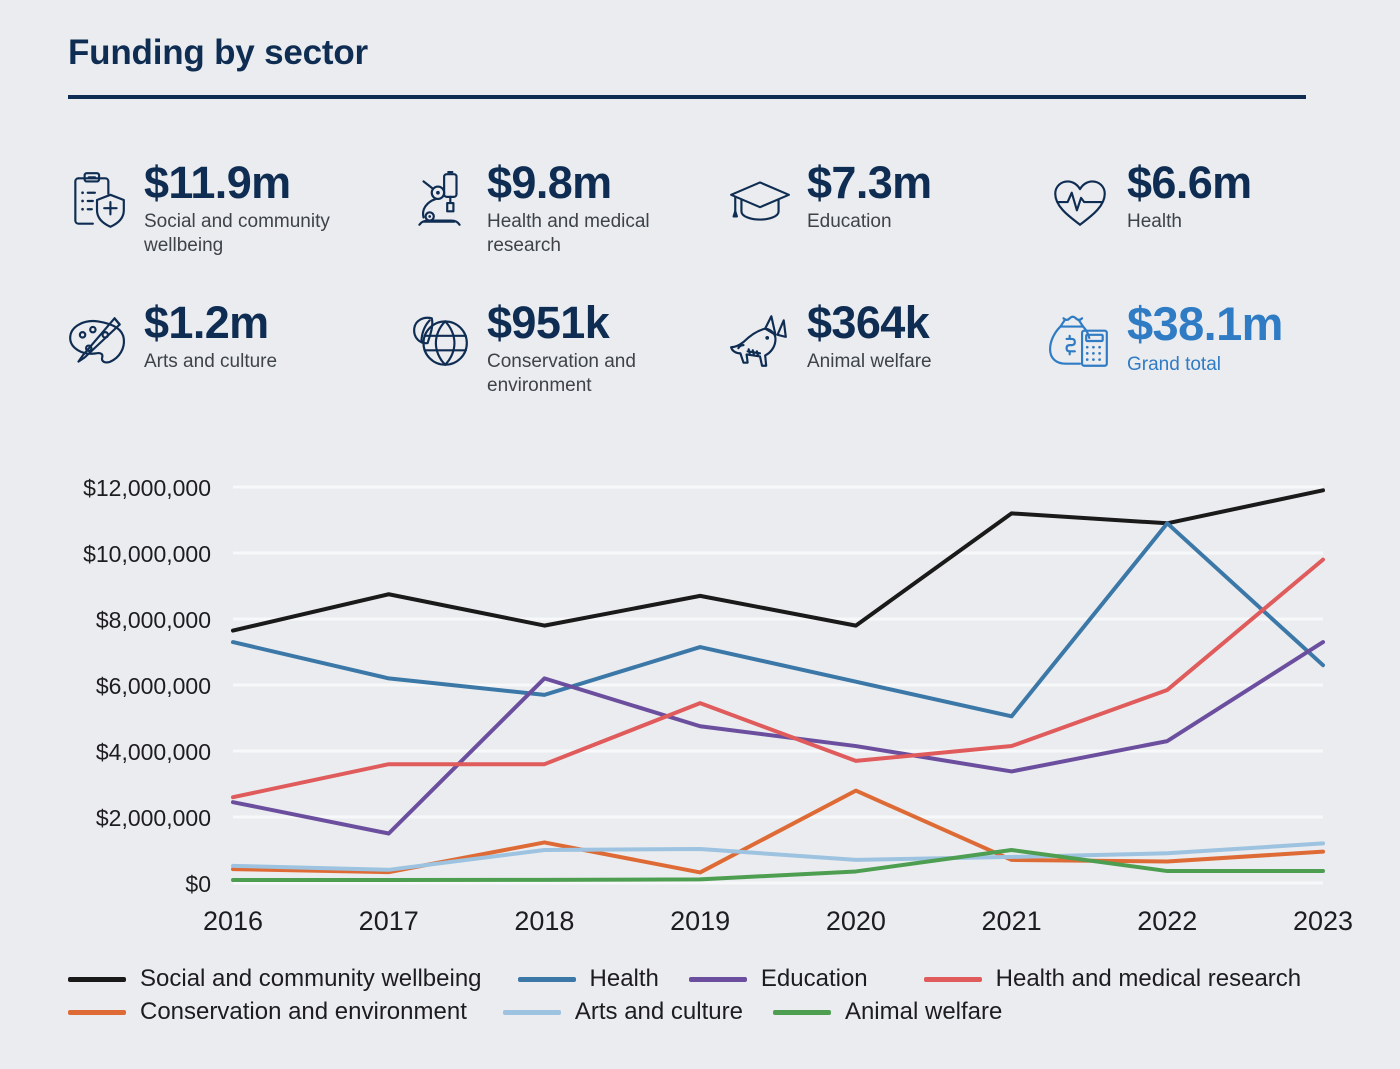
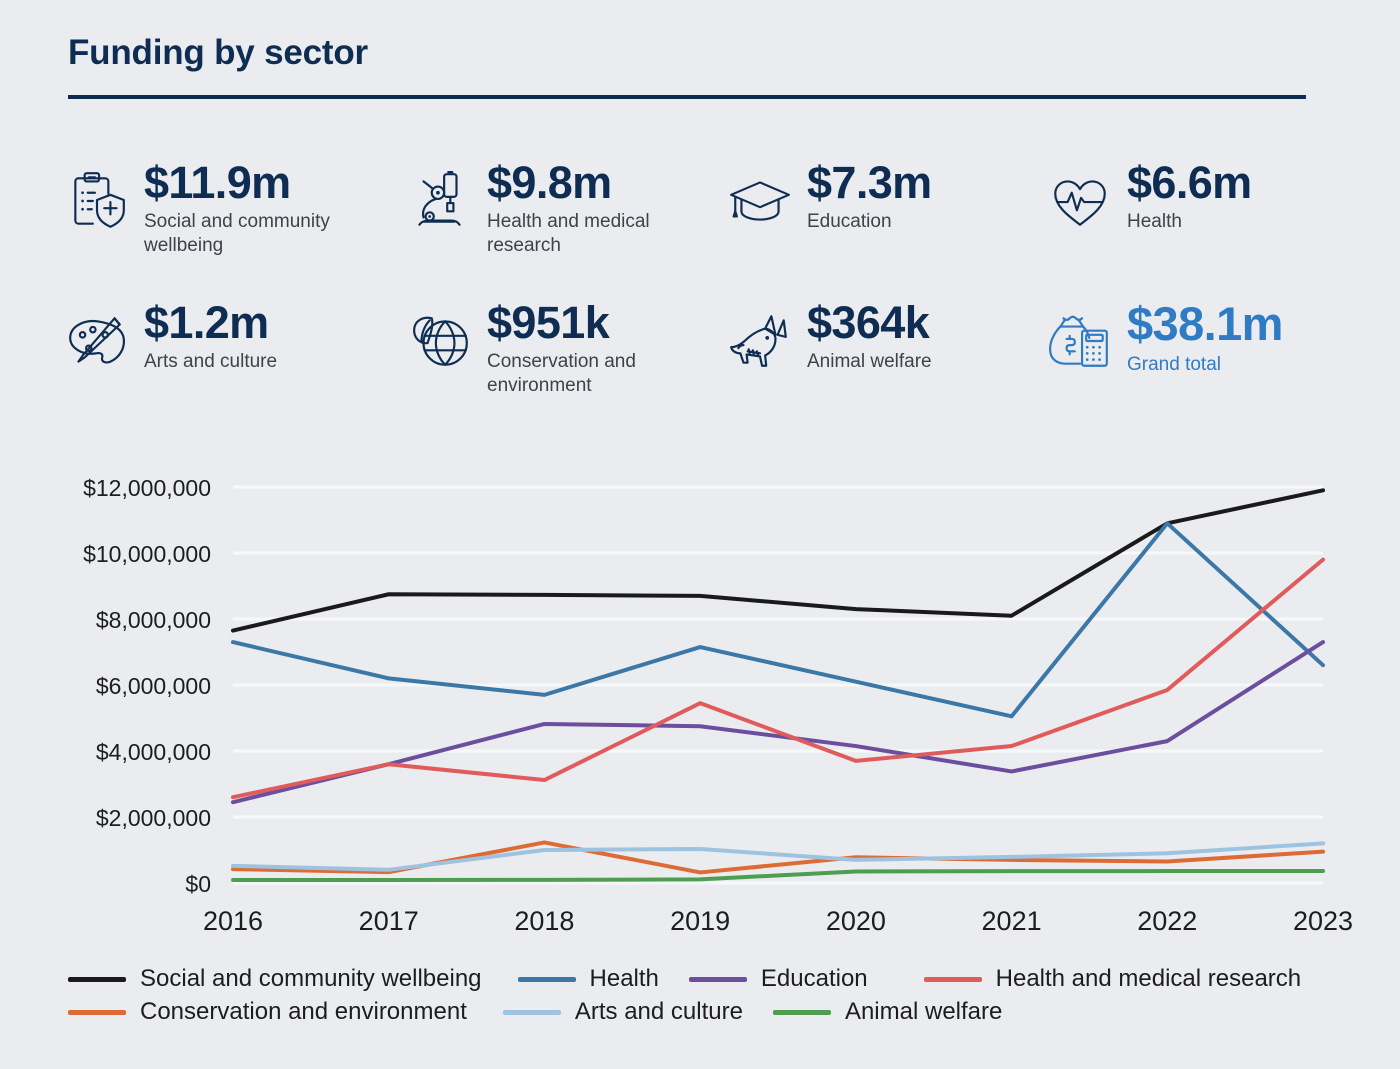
Education/2017: $1500000 -> $3600000
Social and community wellbeing/2018: $7800000 -> $8700000
Education/2018: $6200000 -> $4800000
Health and medical research/2018: $3600000 -> $3100000
Social and community wellbeing/2020: $7800000 -> $8300000
Conservation and environment/2020: $2800000 -> $800000
Social and community wellbeing/2021: $11200000 -> $8100000
Animal welfare/2021: $1000000 -> $400000
